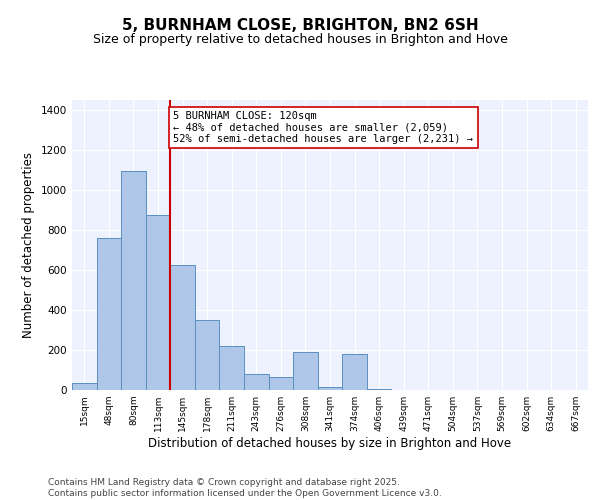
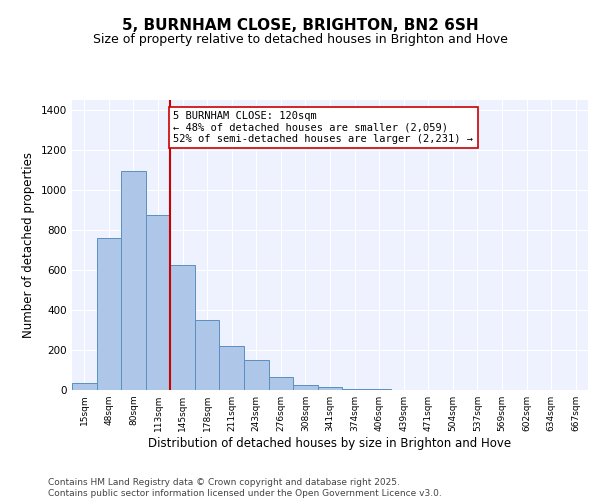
243sqm: 80 -> 150
308sqm: 190 -> 20
374sqm: 180 -> 10
